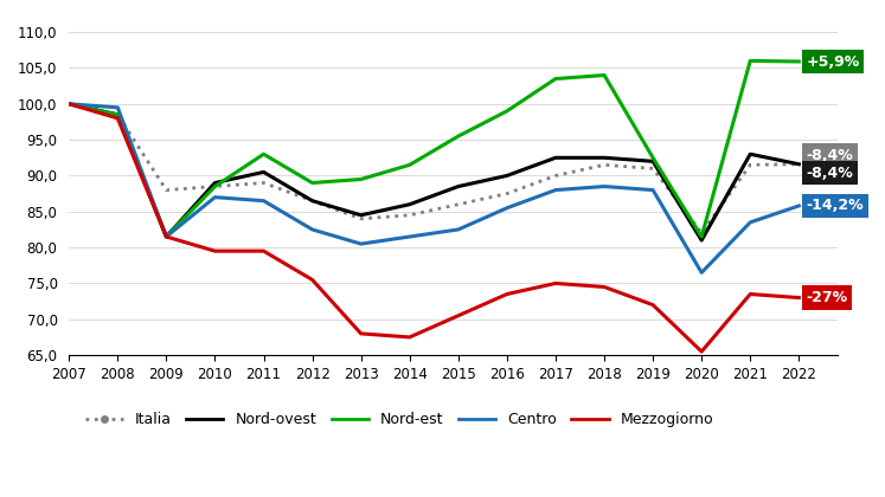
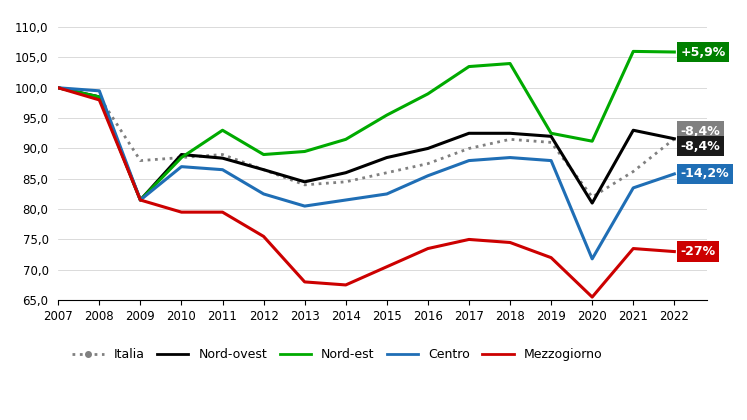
Nord-ovest/2011: 90,5 -> 88,4
Nord-est/2020: 81,5 -> 91,2
Centro/2020: 76,5 -> 71,8
Italia/2021: 91,5 -> 86,2
